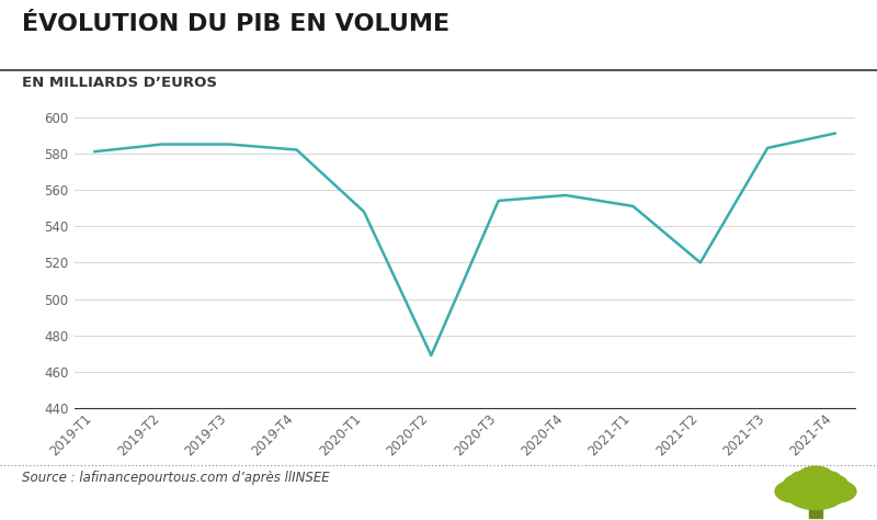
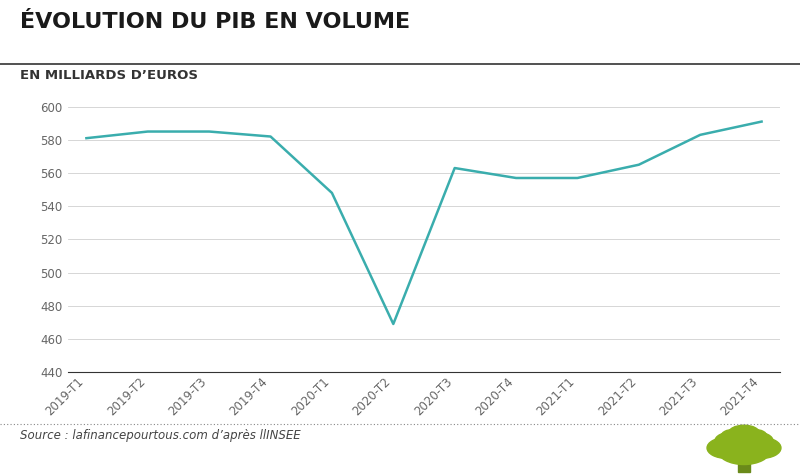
2020-T3: 554 -> 563
2021-T1: 551 -> 557
2021-T2: 520 -> 565
